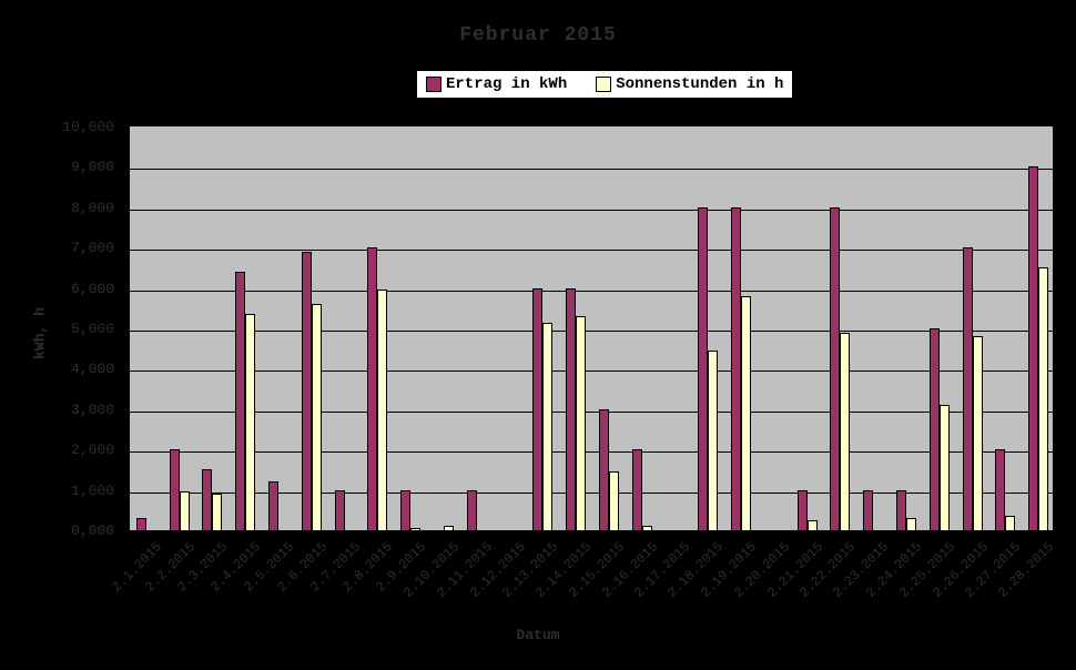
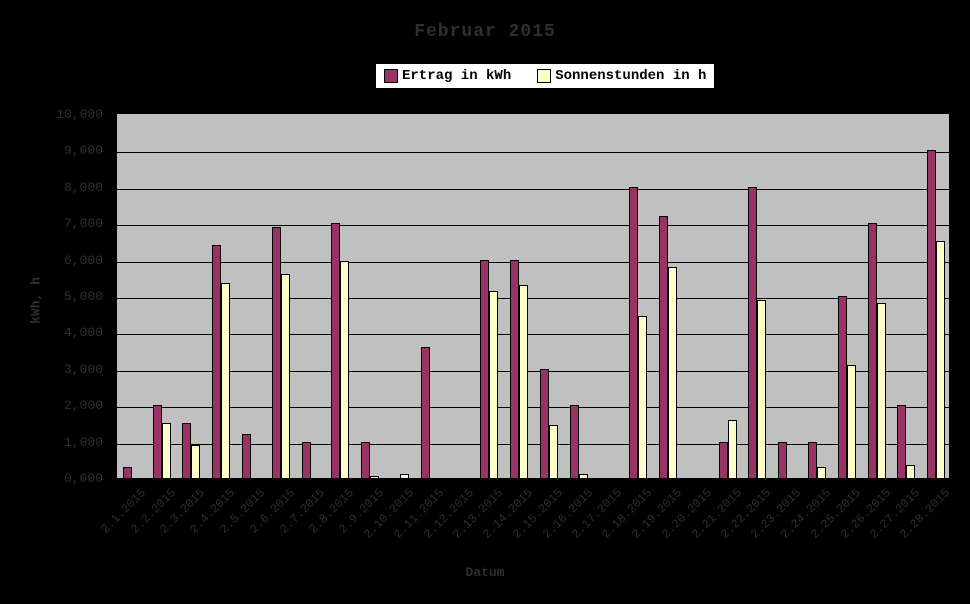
Sonnenstunden in h/2.2.2015: 0,9 -> 1,5
Ertrag in kWh/2.11.2015: 1,0 -> 3,6
Ertrag in kWh/2.19.2015: 8,0 -> 7,2
Sonnenstunden in h/2.21.2015: 0,2 -> 1,6
